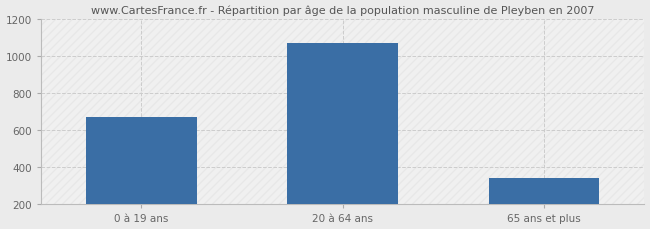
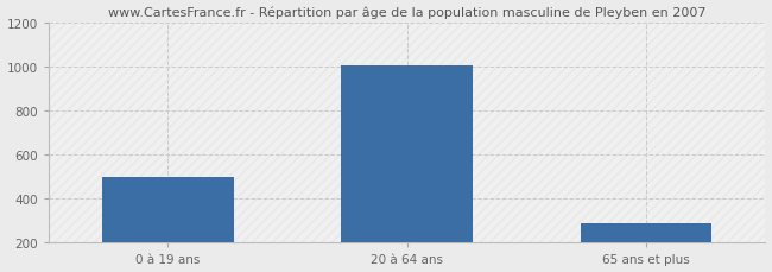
0 à 19 ans: 670 -> 500
20 à 64 ans: 1070 -> 1000
65 ans et plus: 340 -> 290
